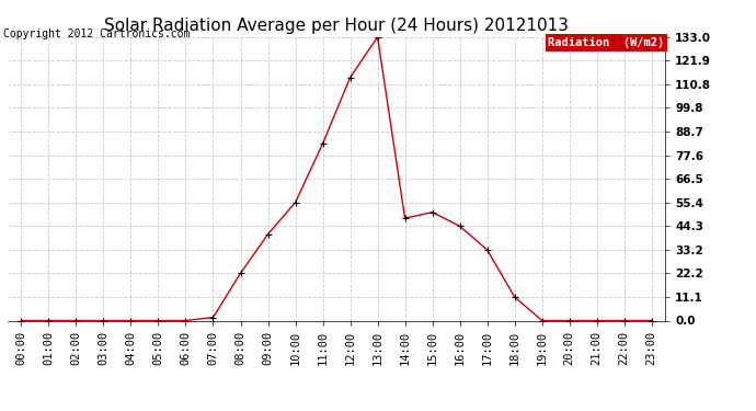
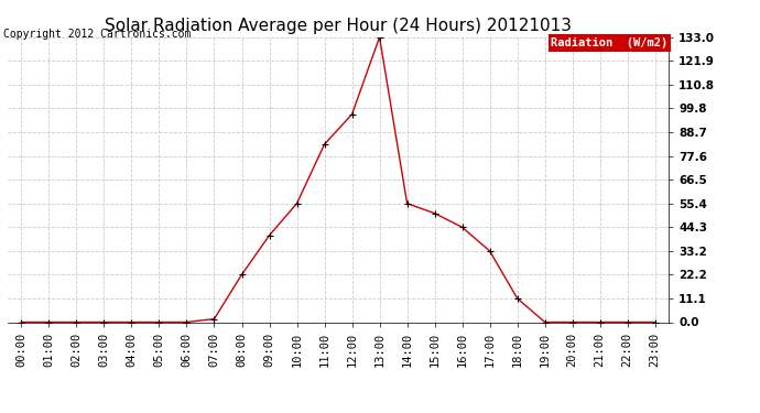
12:00: 114 -> 97
14:00: 48 -> 55
